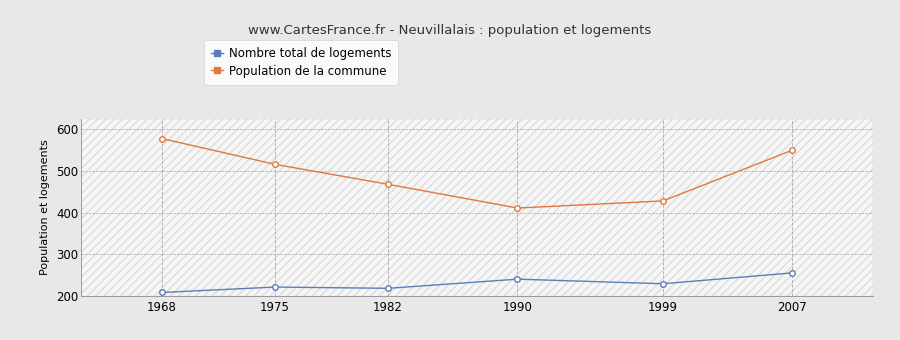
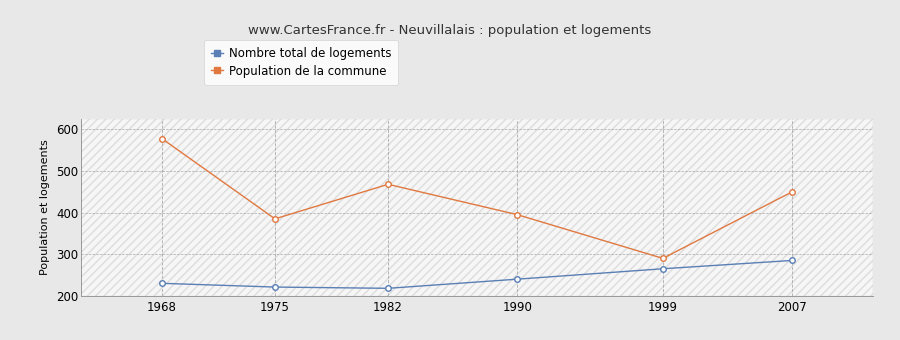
Nombre total de logements/1968: 208 -> 230
Population de la commune/1975: 516 -> 385
Population de la commune/1990: 411 -> 395
Nombre total de logements/1999: 229 -> 265
Population de la commune/1999: 428 -> 290
Nombre total de logements/2007: 255 -> 285
Population de la commune/2007: 550 -> 450
